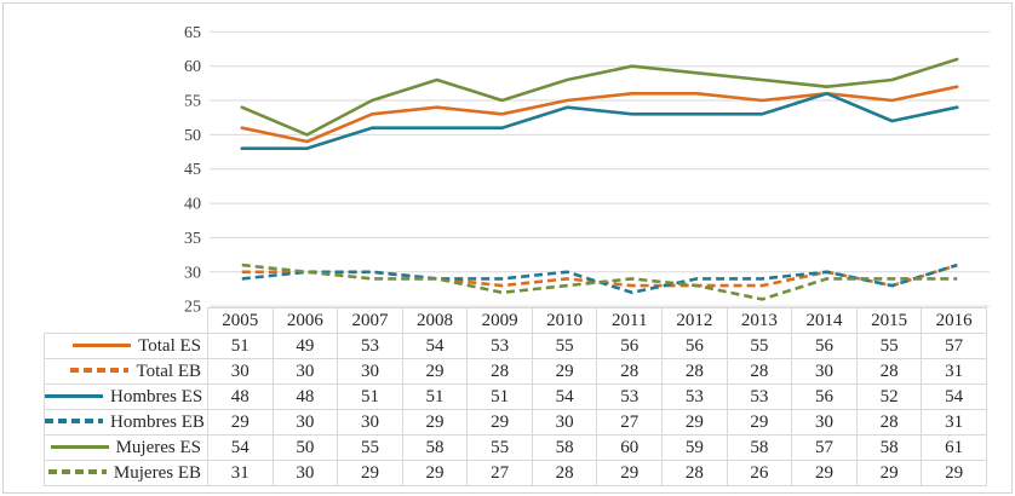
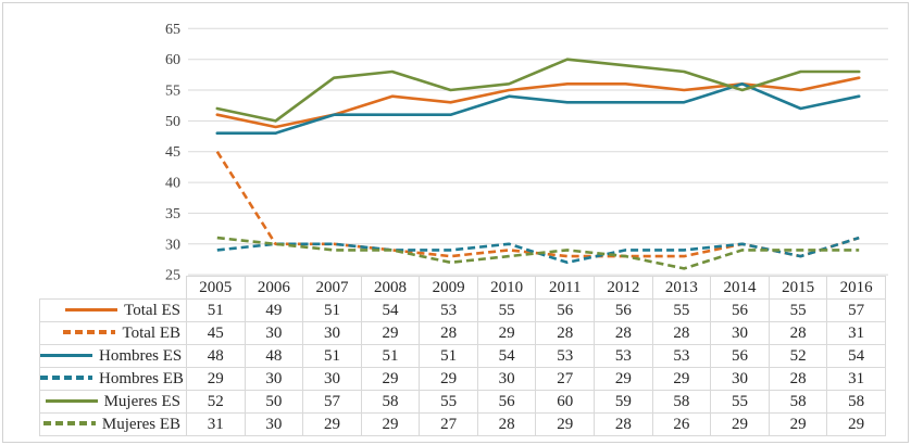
Total EB/2005: 30 -> 45
Mujeres ES/2005: 54 -> 52
Total ES/2007: 53 -> 51
Mujeres ES/2007: 55 -> 57
Mujeres ES/2010: 58 -> 56
Mujeres ES/2014: 57 -> 55
Mujeres ES/2016: 61 -> 58
